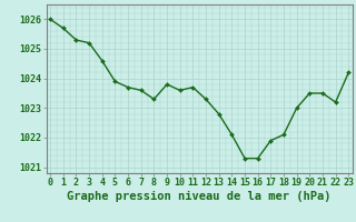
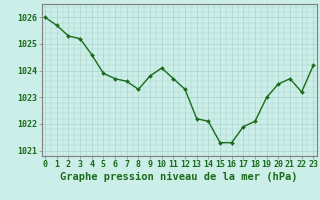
10: 1023.6 -> 1024.1
13: 1022.8 -> 1022.2
21: 1023.5 -> 1023.7
